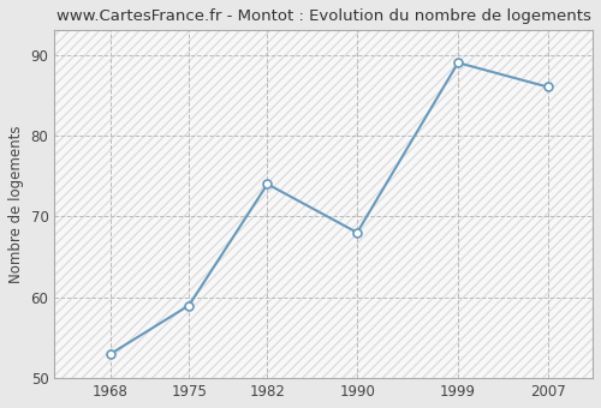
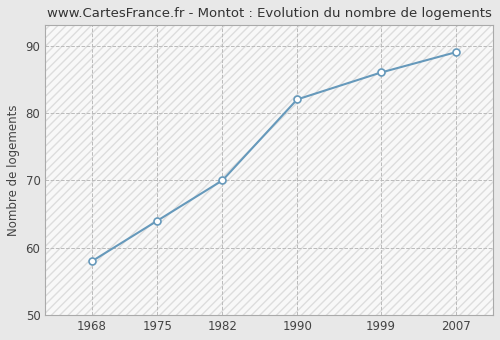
1968: 53 -> 58
1975: 59 -> 64
1982: 74 -> 70
1990: 68 -> 82
1999: 89 -> 86
2007: 86 -> 89
